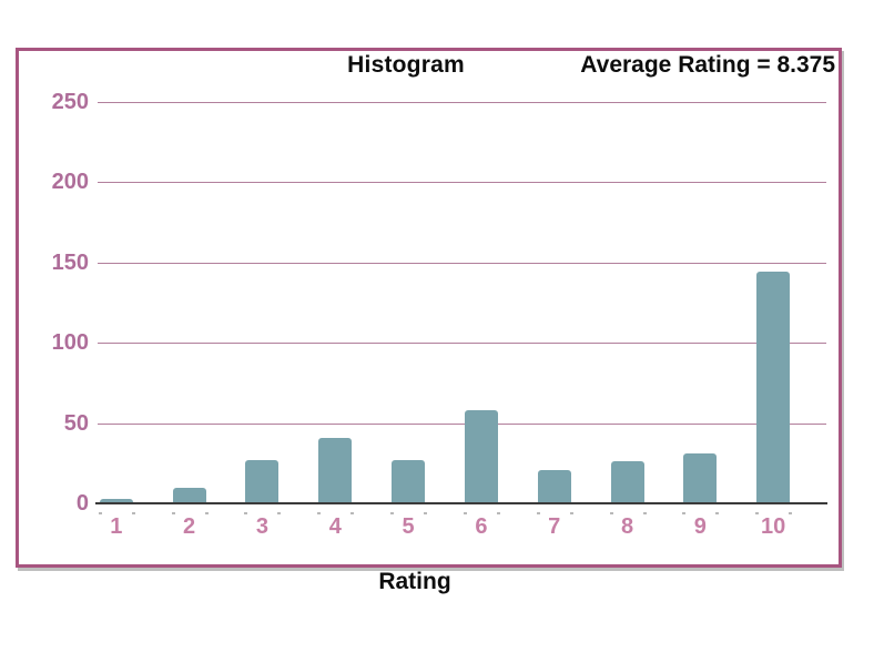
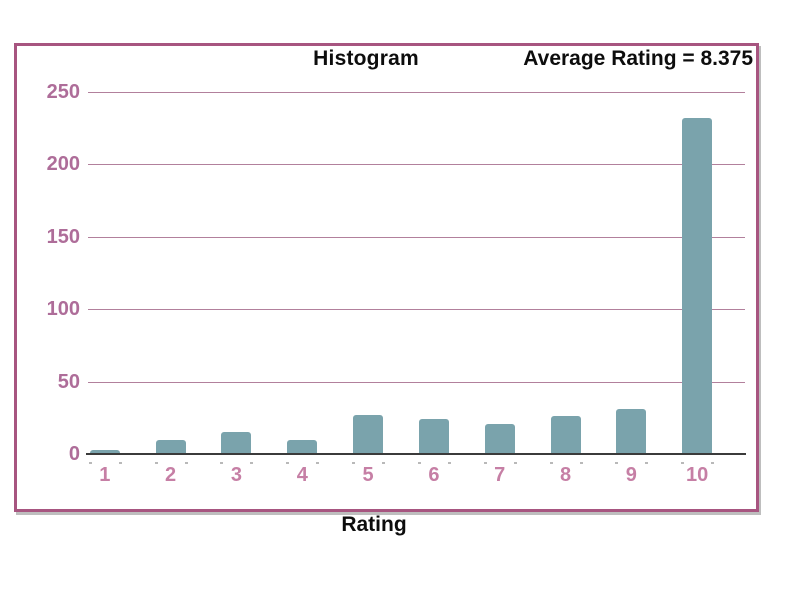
3: 27 -> 15
4: 41 -> 10
6: 58 -> 24
10: 144 -> 232
